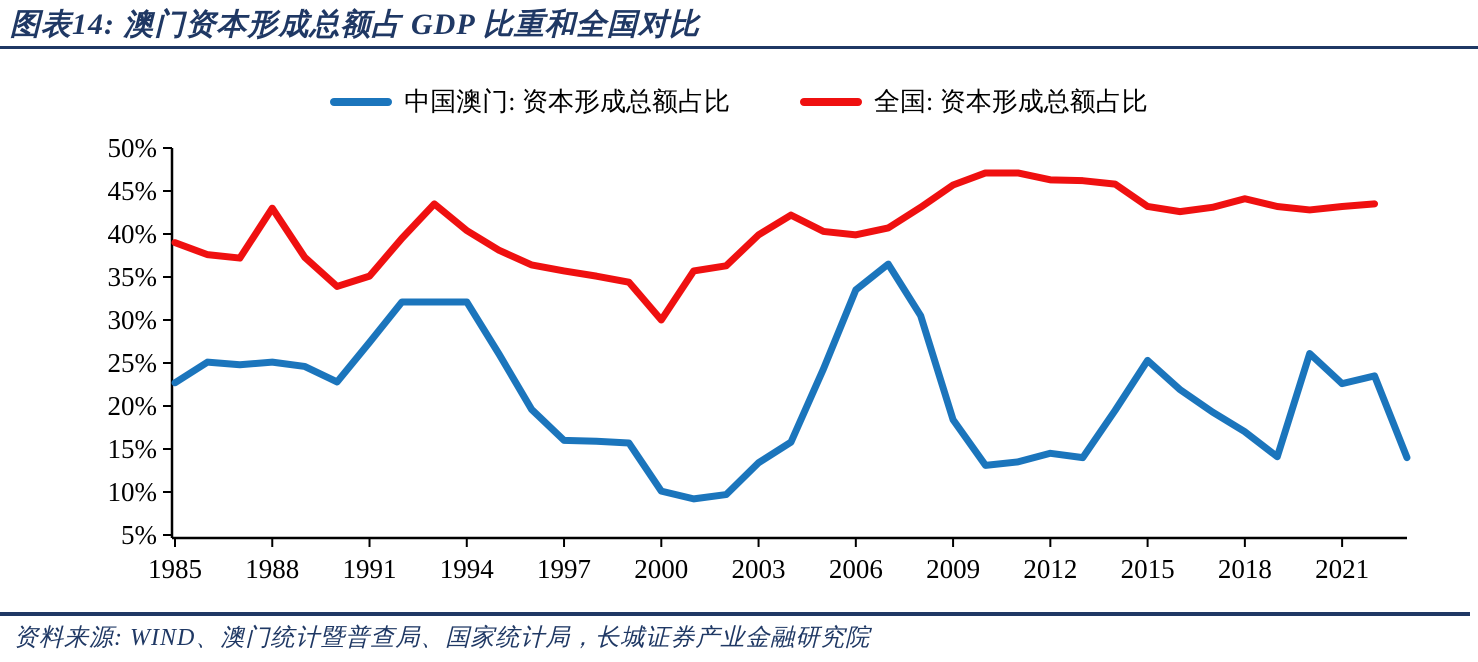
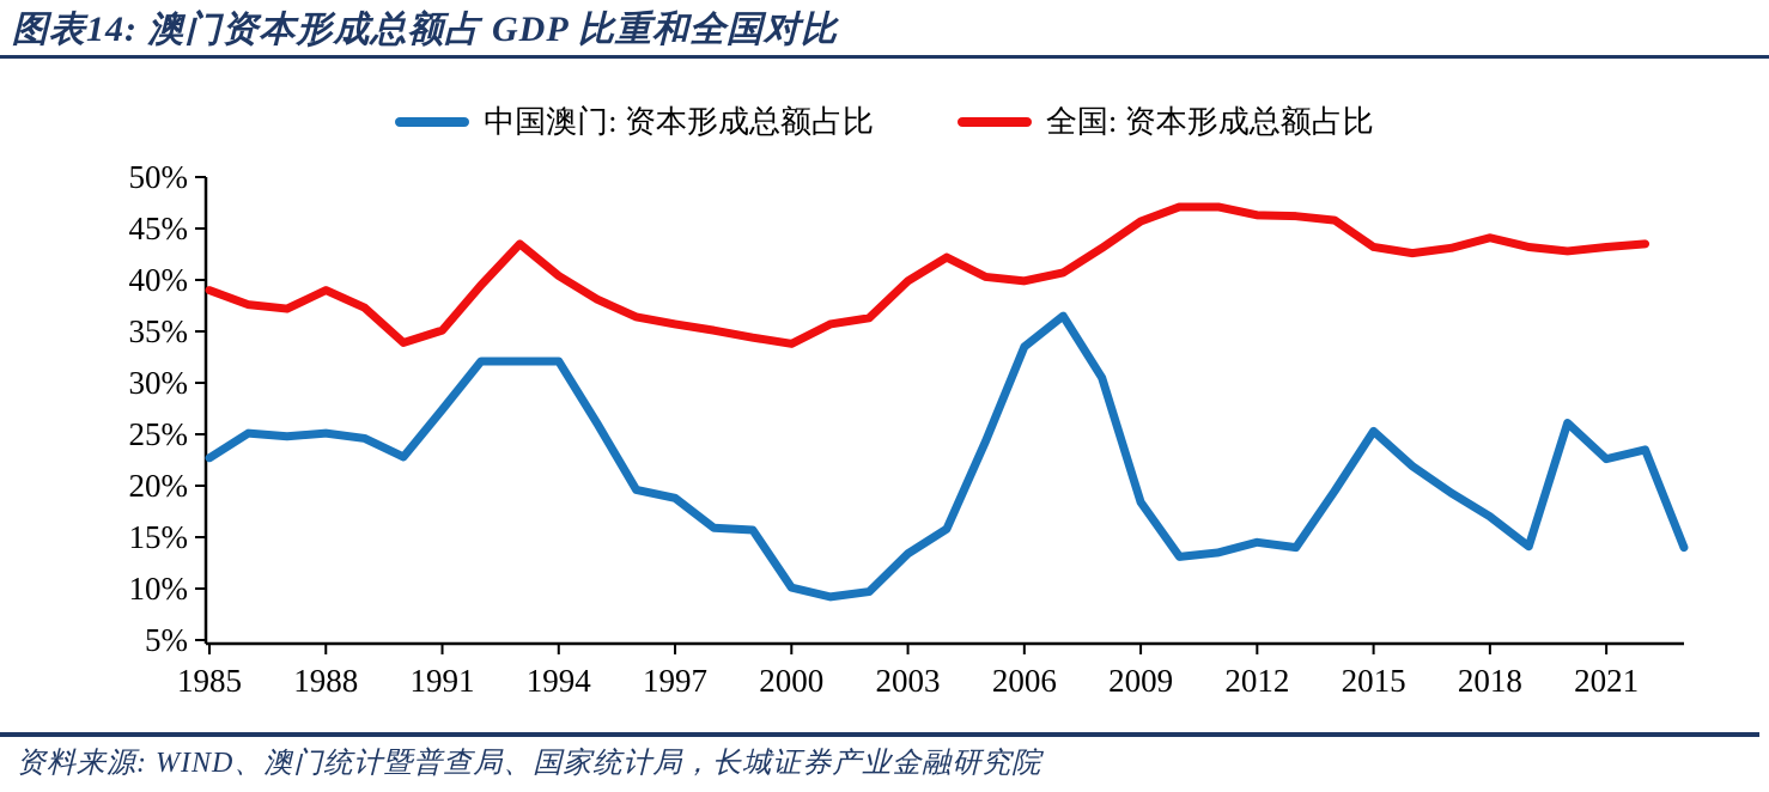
全国: 资本形成总额占比/1988: 43% -> 39%
中国澳门: 资本形成总额占比/1997: 16% -> 19%
全国: 资本形成总额占比/2000: 30% -> 34%
